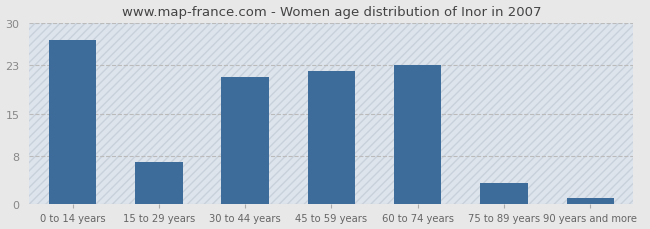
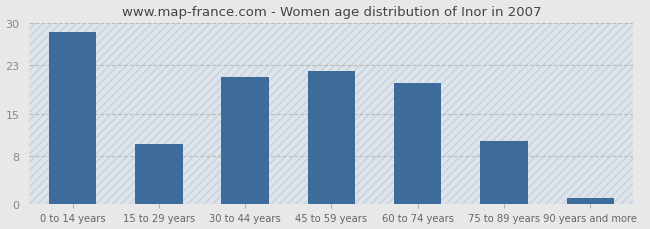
0 to 14 years: 27.2 -> 28.5
15 to 29 years: 7.0 -> 10.0
60 to 74 years: 23.0 -> 20.0
75 to 89 years: 3.6 -> 10.5
